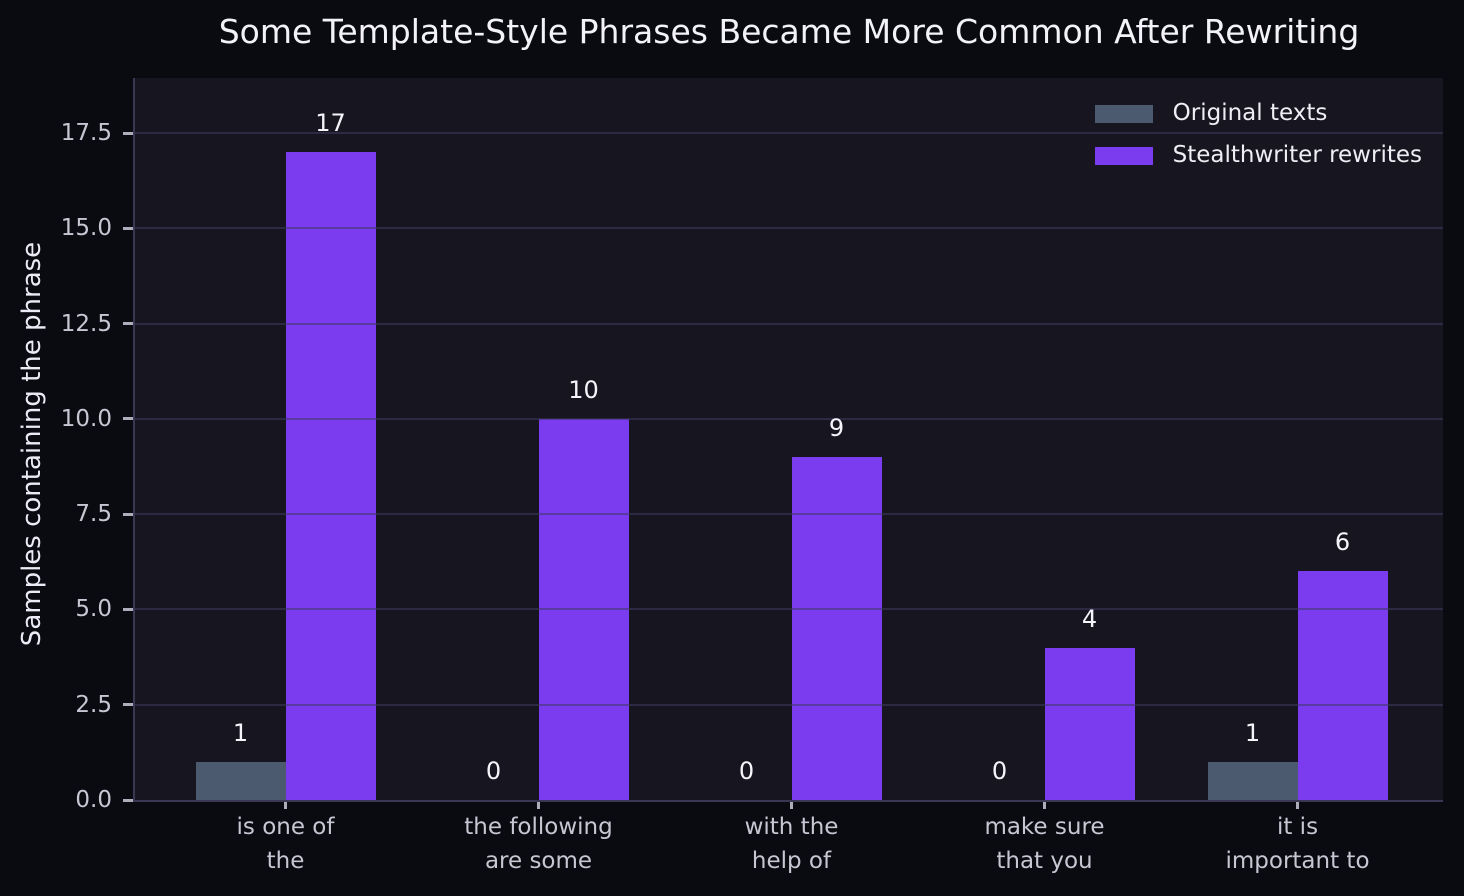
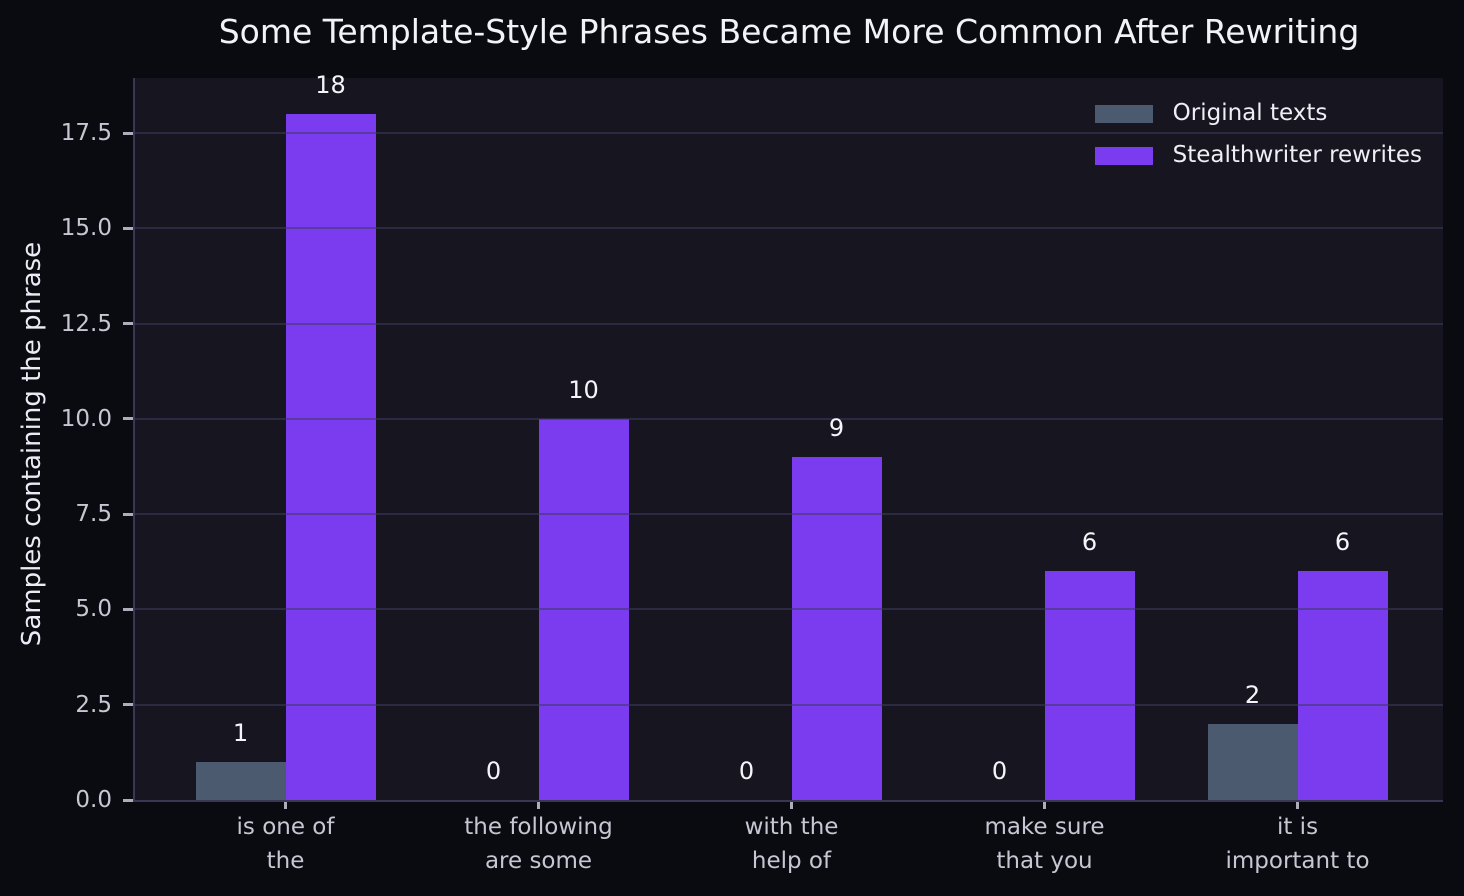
Stealthwriter rewrites/is one of the: 17 -> 18
Stealthwriter rewrites/make sure that you: 4 -> 6
Original texts/it is important to: 1 -> 2
